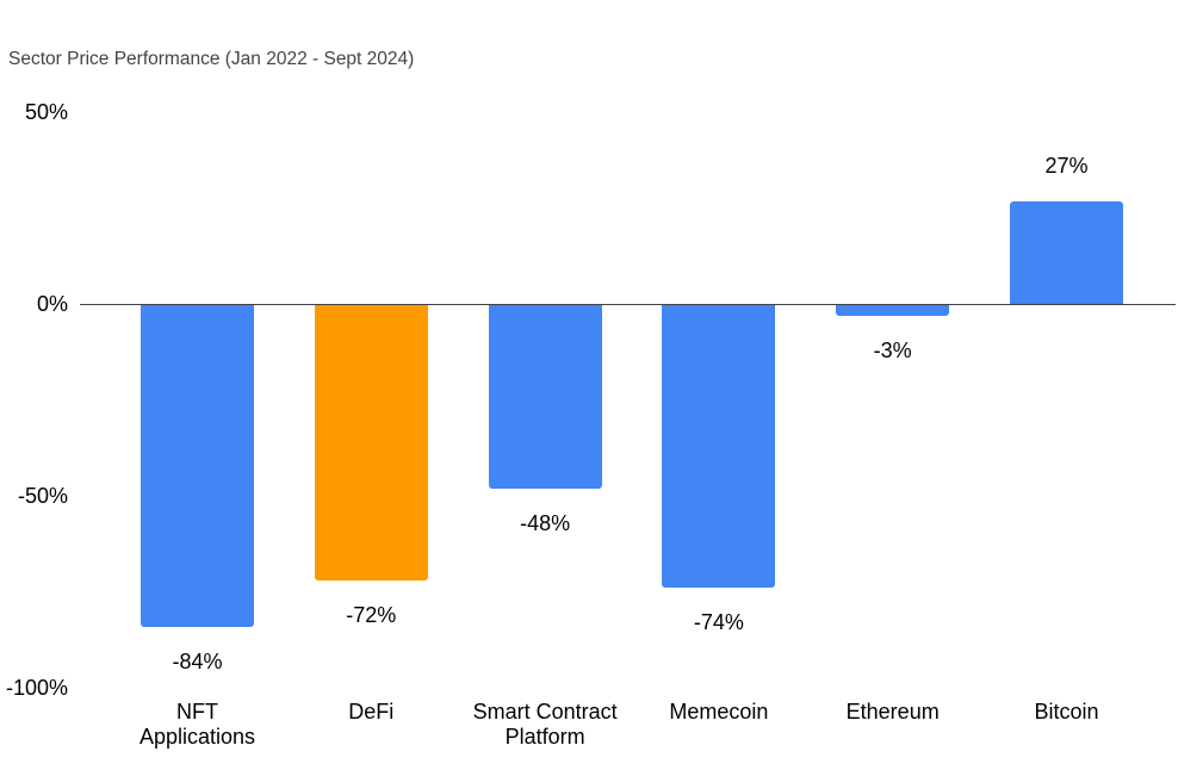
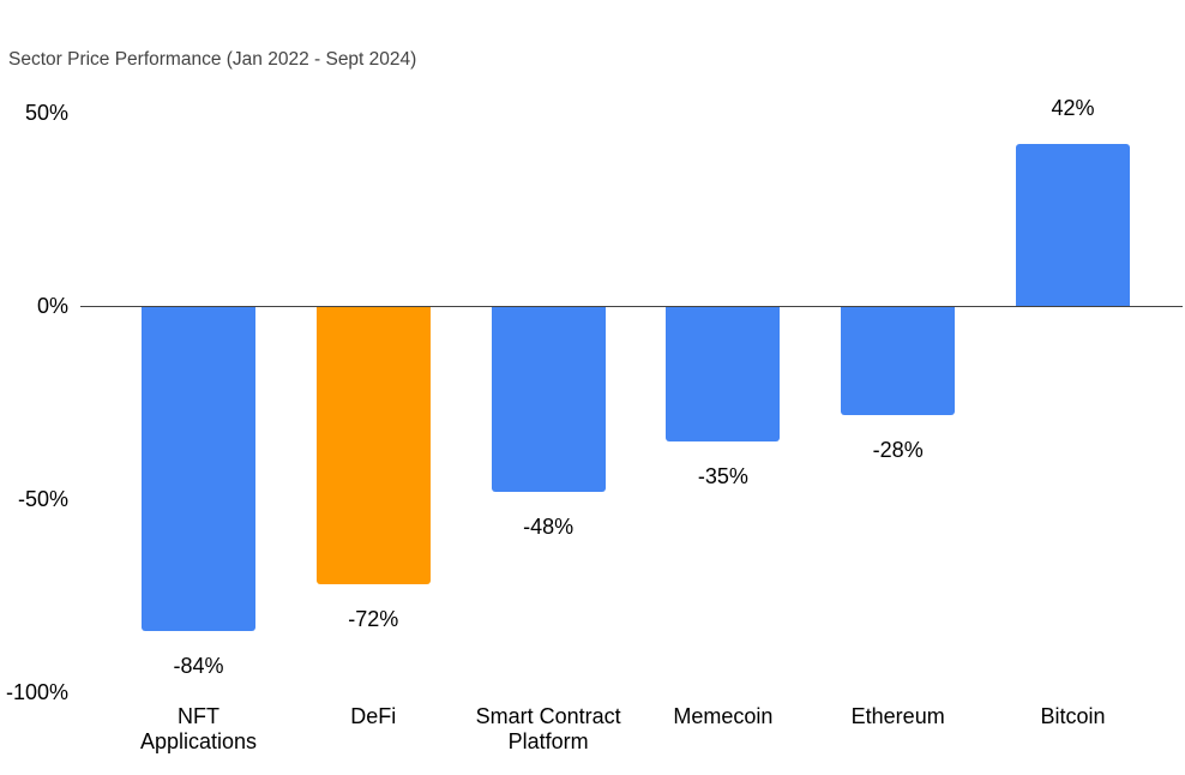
Memecoin: -74% -> -35%
Ethereum: -3% -> -28%
Bitcoin: 27% -> 42%
